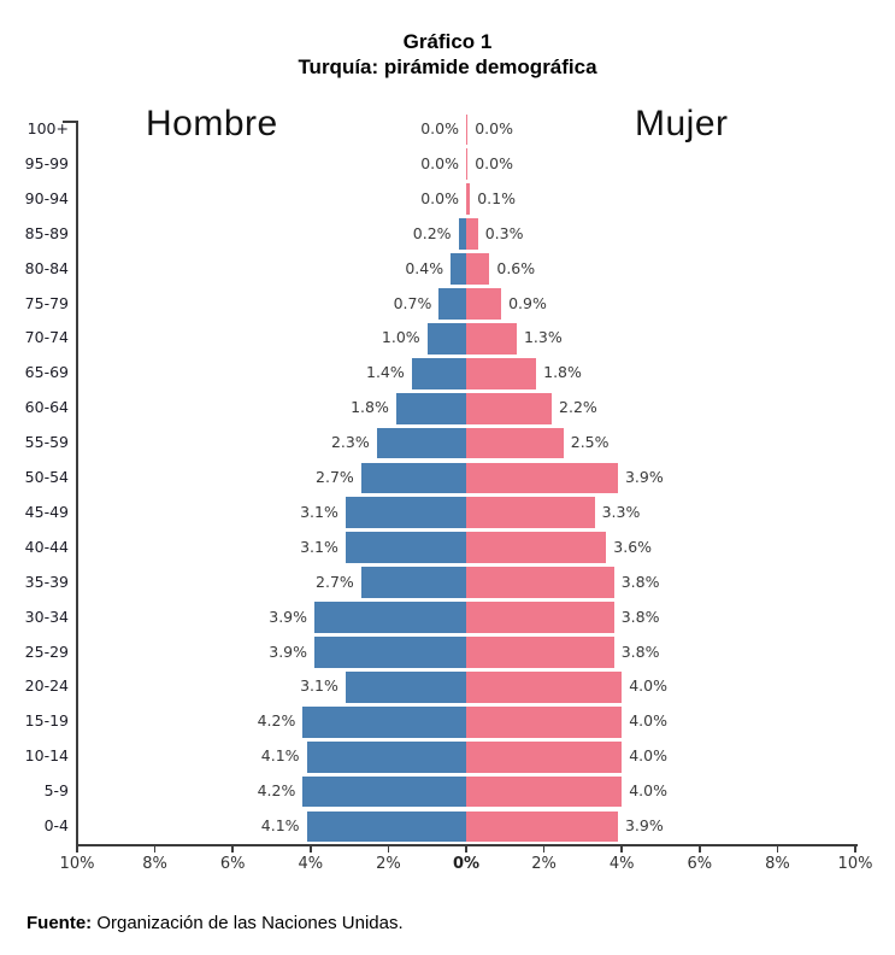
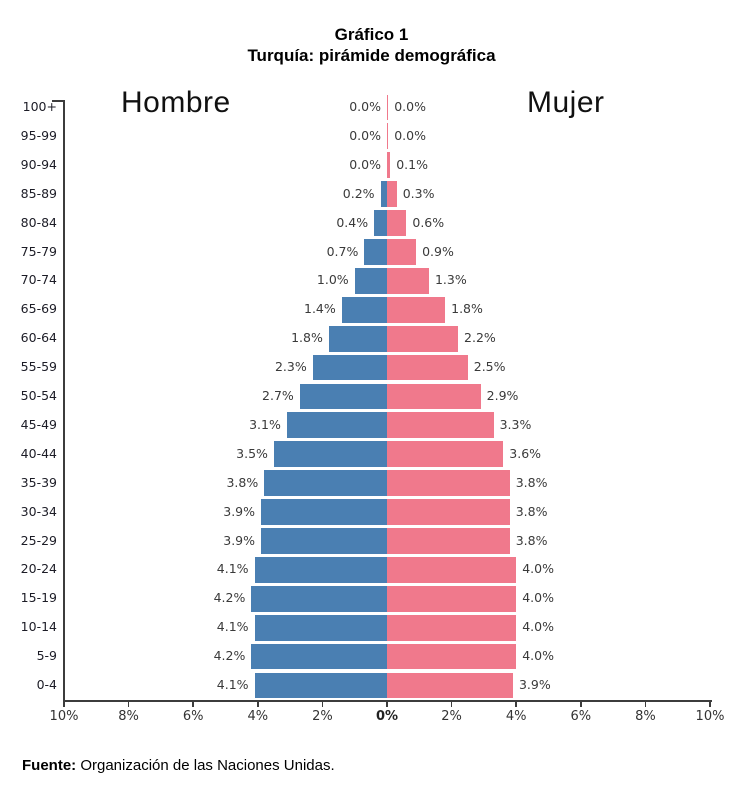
Mujer/50-54: 3.9% -> 2.9%
Hombre/40-44: 3.1% -> 3.5%
Hombre/35-39: 2.7% -> 3.8%
Hombre/20-24: 3.1% -> 4.1%
